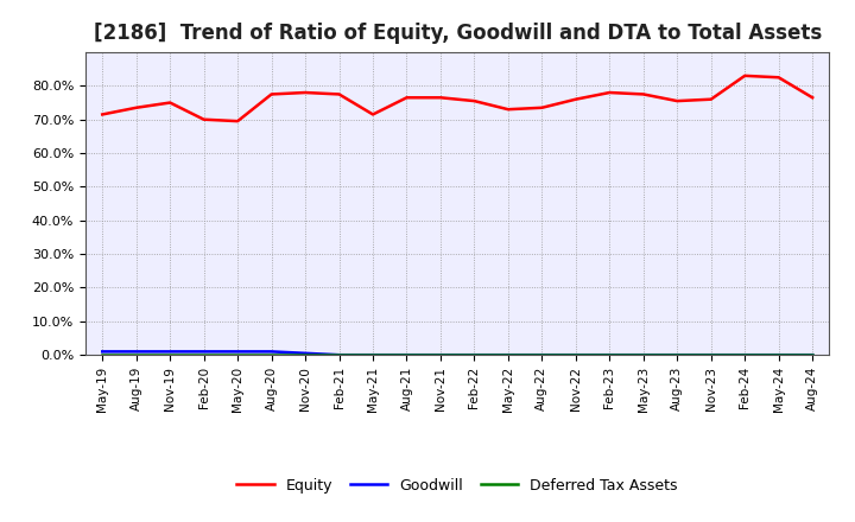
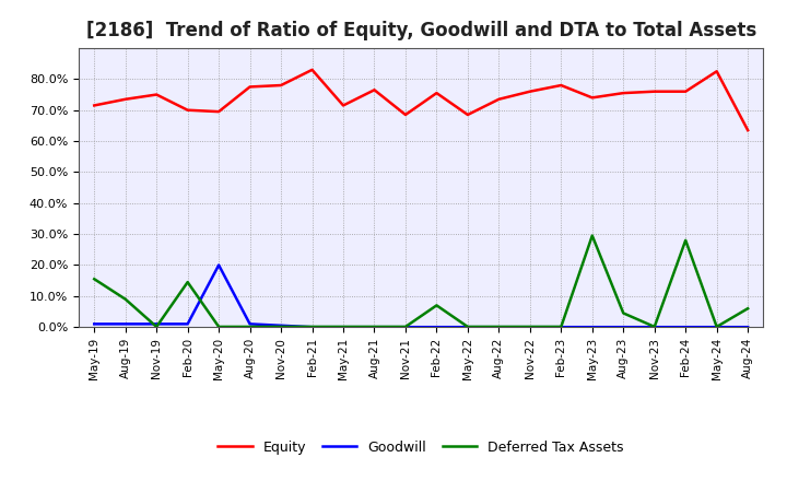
Deferred Tax Assets/May-19: 0.1% -> 15.5%
Deferred Tax Assets/Aug-19: 0.1% -> 9.0%
Deferred Tax Assets/Feb-20: 0.1% -> 14.5%
Goodwill/May-20: 1.0% -> 20.0%
Equity/Feb-21: 77.5% -> 83.0%
Equity/Nov-21: 76.5% -> 68.5%
Deferred Tax Assets/Feb-22: 0.1% -> 7.0%
Equity/May-22: 73.0% -> 68.5%
Equity/May-23: 77.5% -> 74.0%
Deferred Tax Assets/May-23: 0.1% -> 29.5%
Deferred Tax Assets/Aug-23: 0.1% -> 4.5%
Equity/Feb-24: 83.0% -> 76.0%
Deferred Tax Assets/Feb-24: 0.1% -> 28.0%
Equity/Aug-24: 76.5% -> 63.5%
Deferred Tax Assets/Aug-24: 0.1% -> 6.0%
